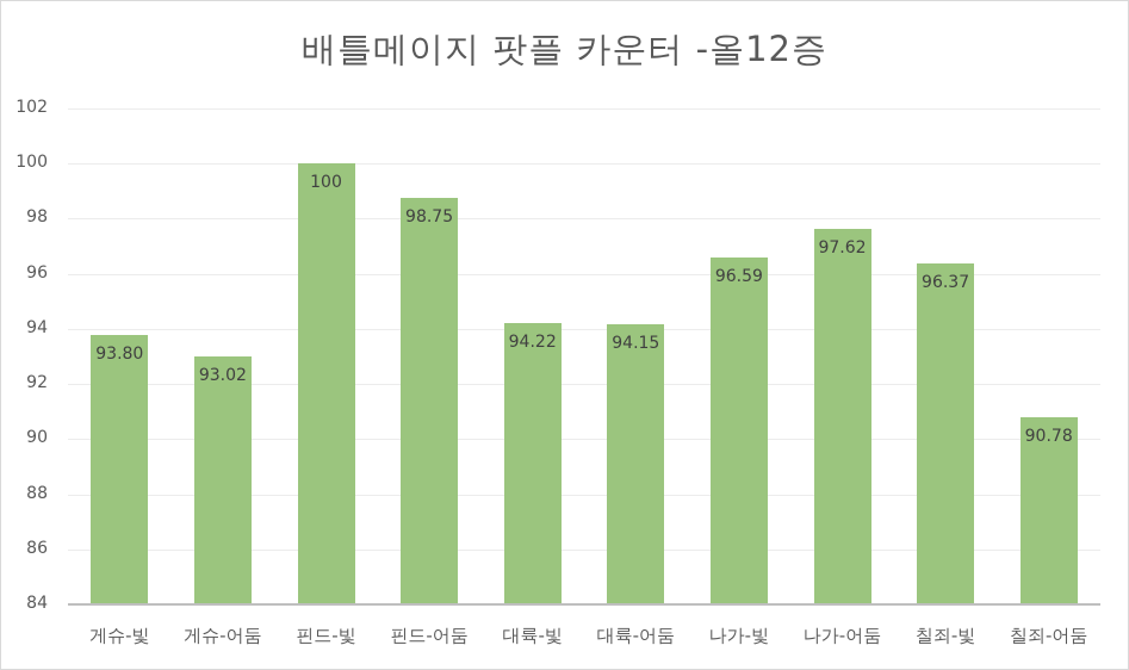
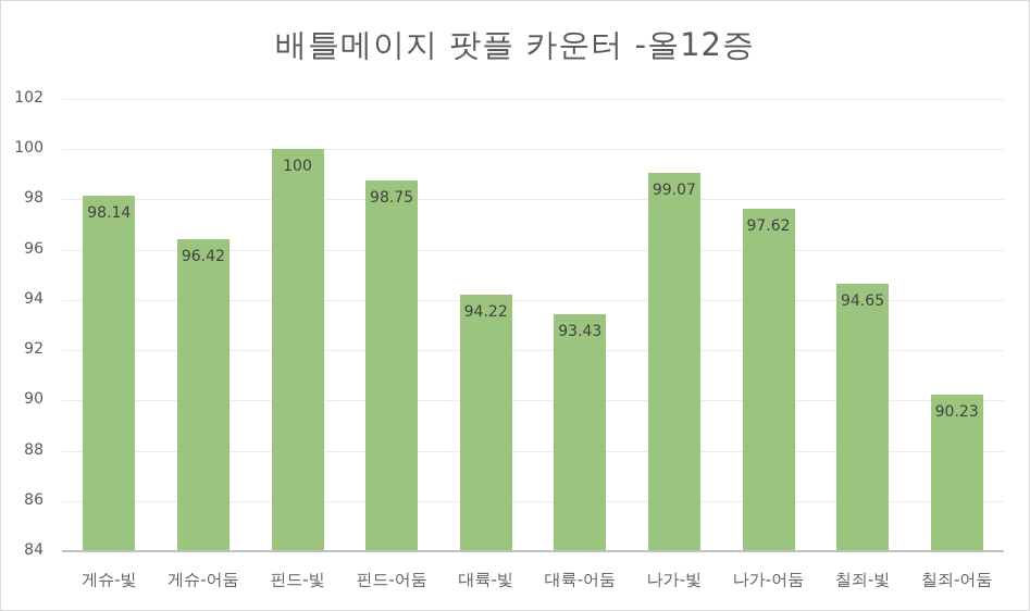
게슈-빛: 93.80 -> 98.14
게슈-어둠: 93.02 -> 96.42
대륙-어둠: 94.15 -> 93.43
나가-빛: 96.59 -> 99.07
칠죄-빛: 96.37 -> 94.65
칠죄-어둠: 90.78 -> 90.23
